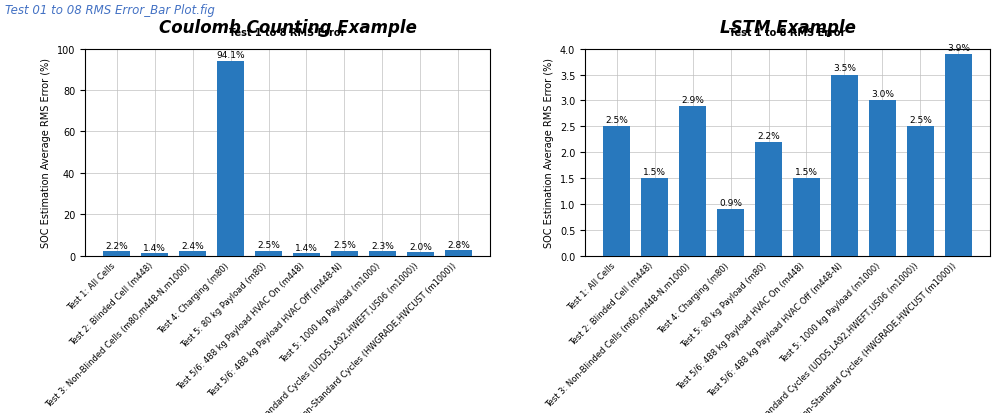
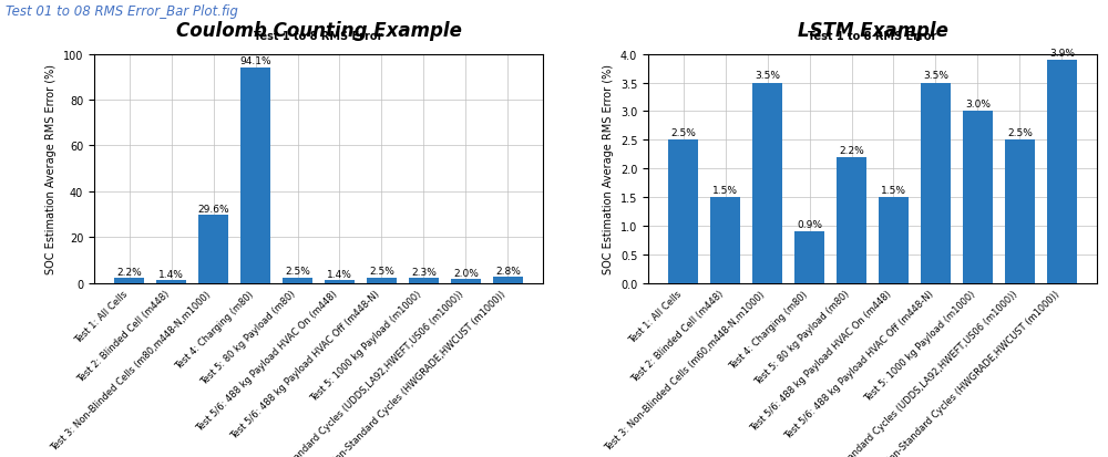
Test 3: Non-Blinded Cells (m80,m448-N,m1000): 2.4% -> 29.6%
Test 3: Non-Blinded Cells (m60,m448-N,m1000): 2.9% -> 3.5%
